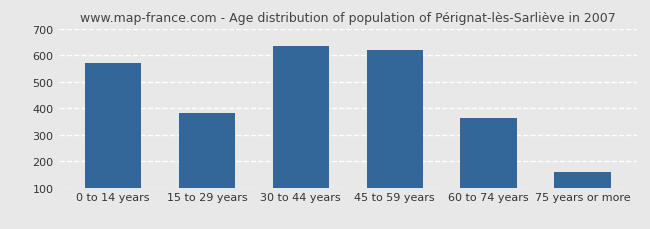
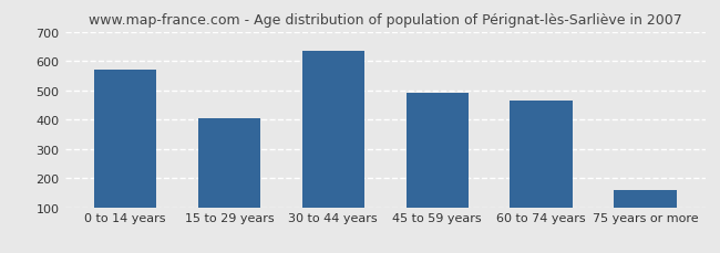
15 to 29 years: 381 -> 405
45 to 59 years: 620 -> 490
60 to 74 years: 363 -> 465
